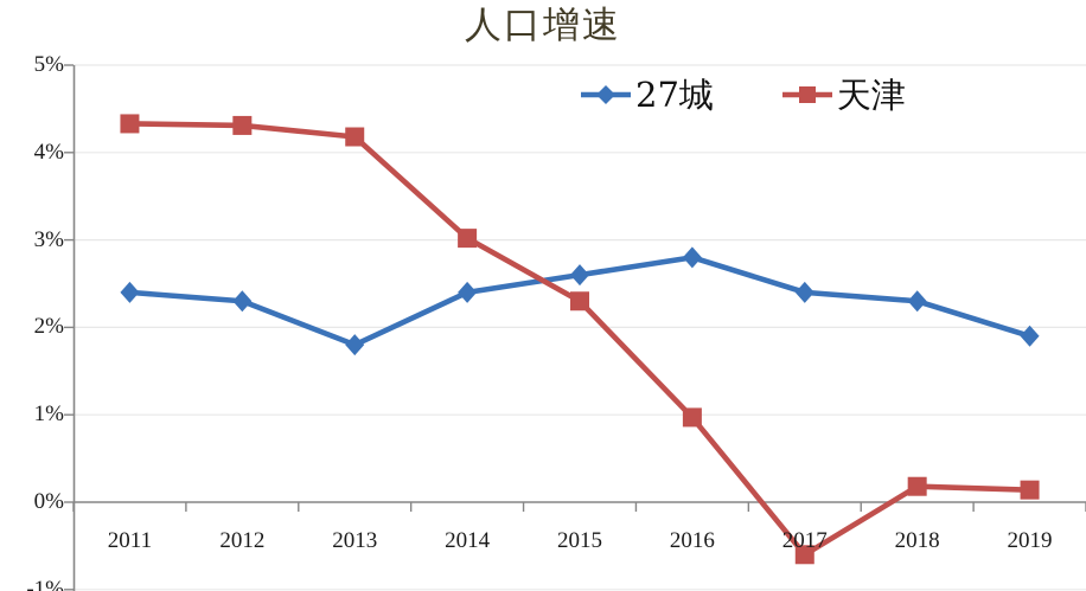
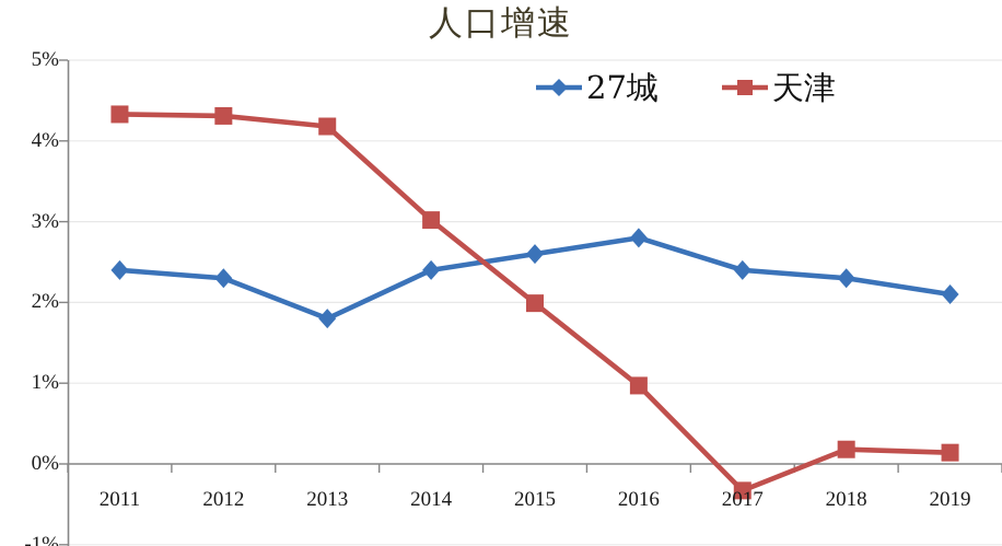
天津/2015: 2.3% -> 2.0%
天津/2017: -0.6% -> -0.3%
27城/2019: 1.9% -> 2.1%
